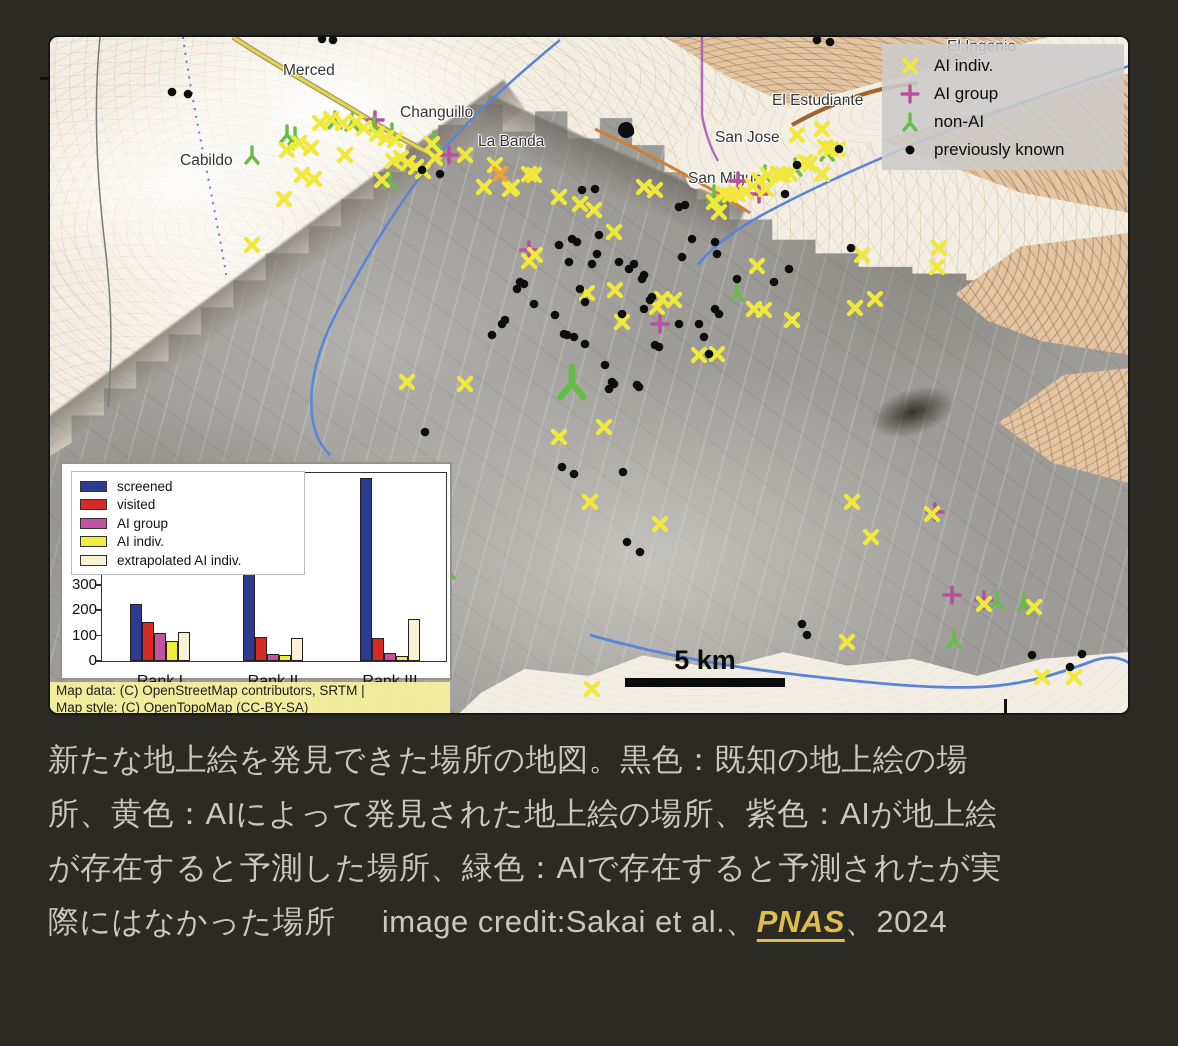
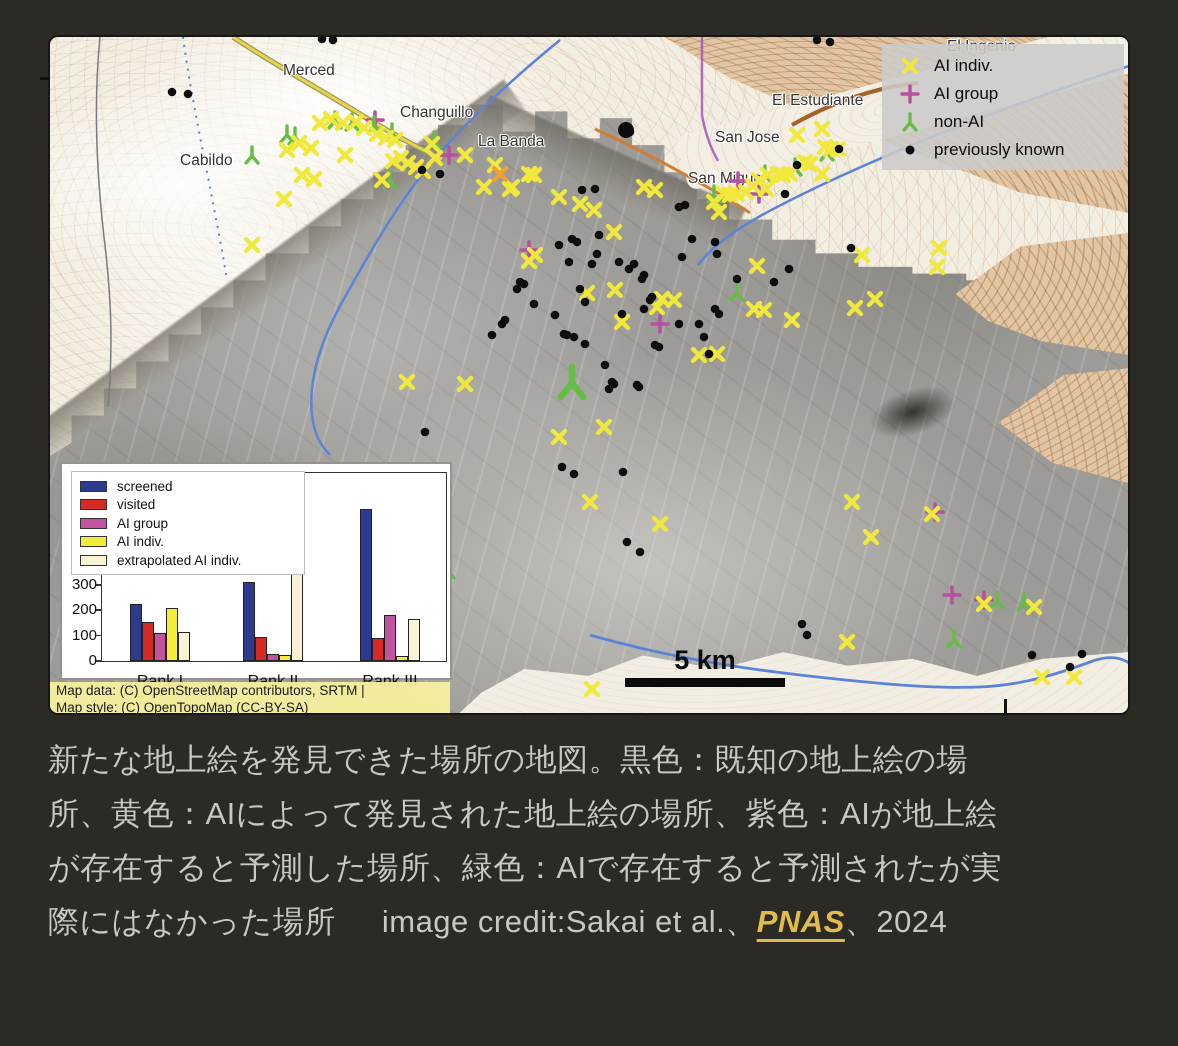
AI indiv./Rank I: 80 -> 210
screened/Rank II: 360 -> 310
extrapolated AI indiv./Rank II: 90 -> 350
screened/Rank III: 720 -> 600
AI group/Rank III: 30 -> 180
